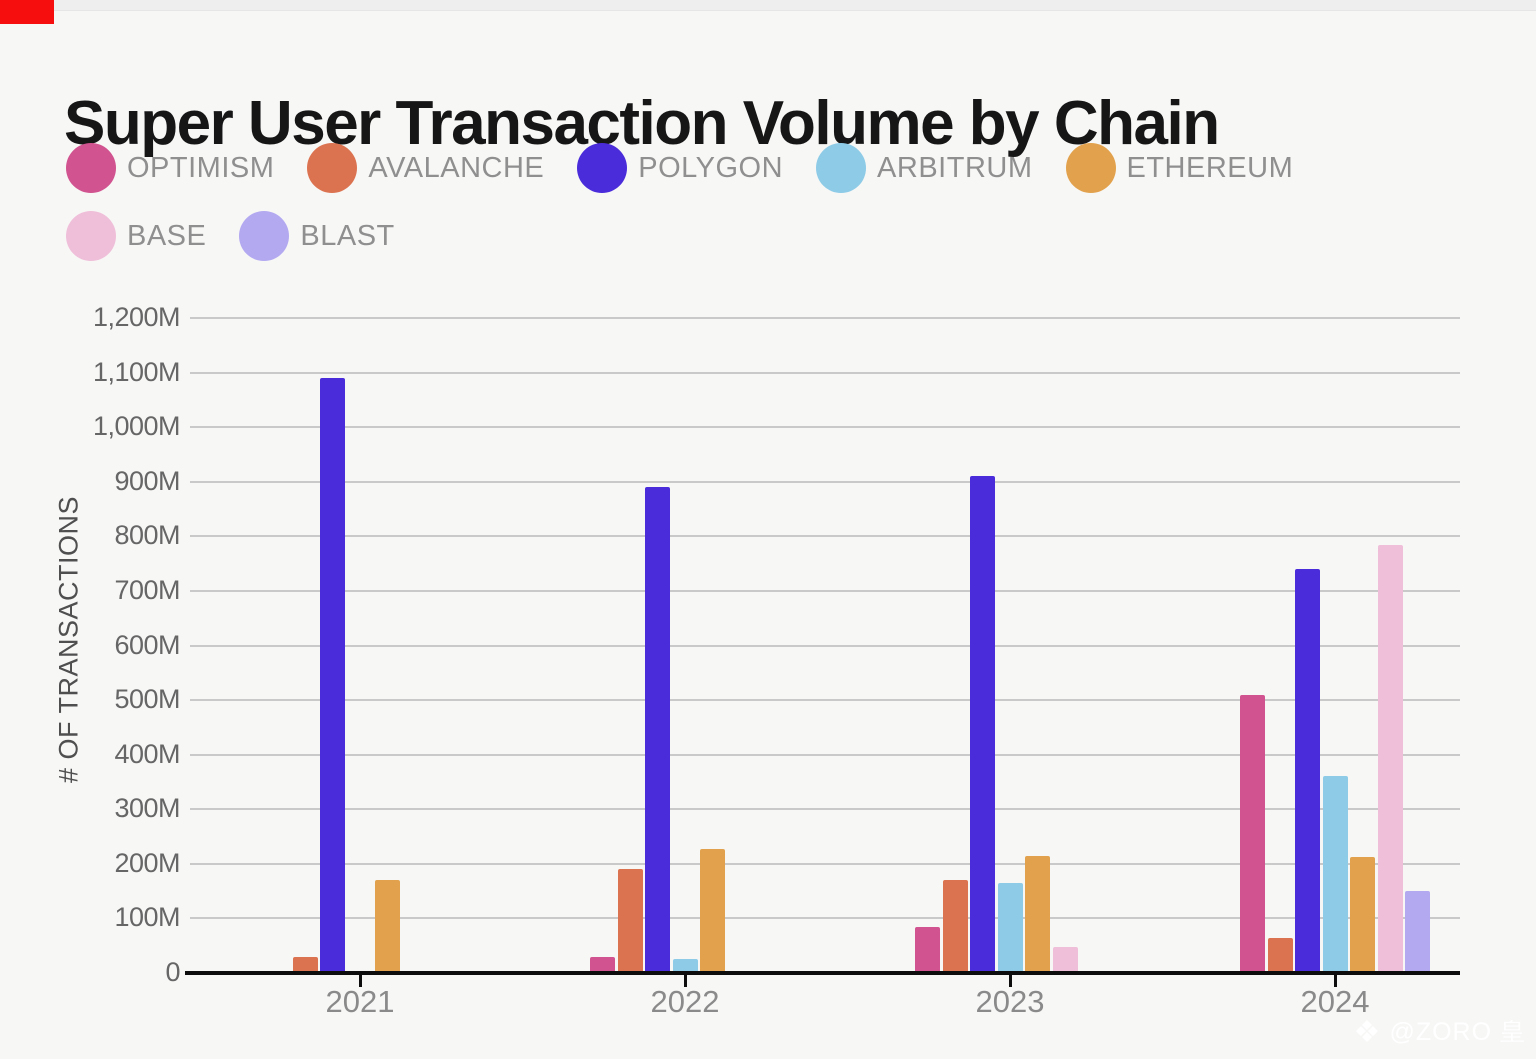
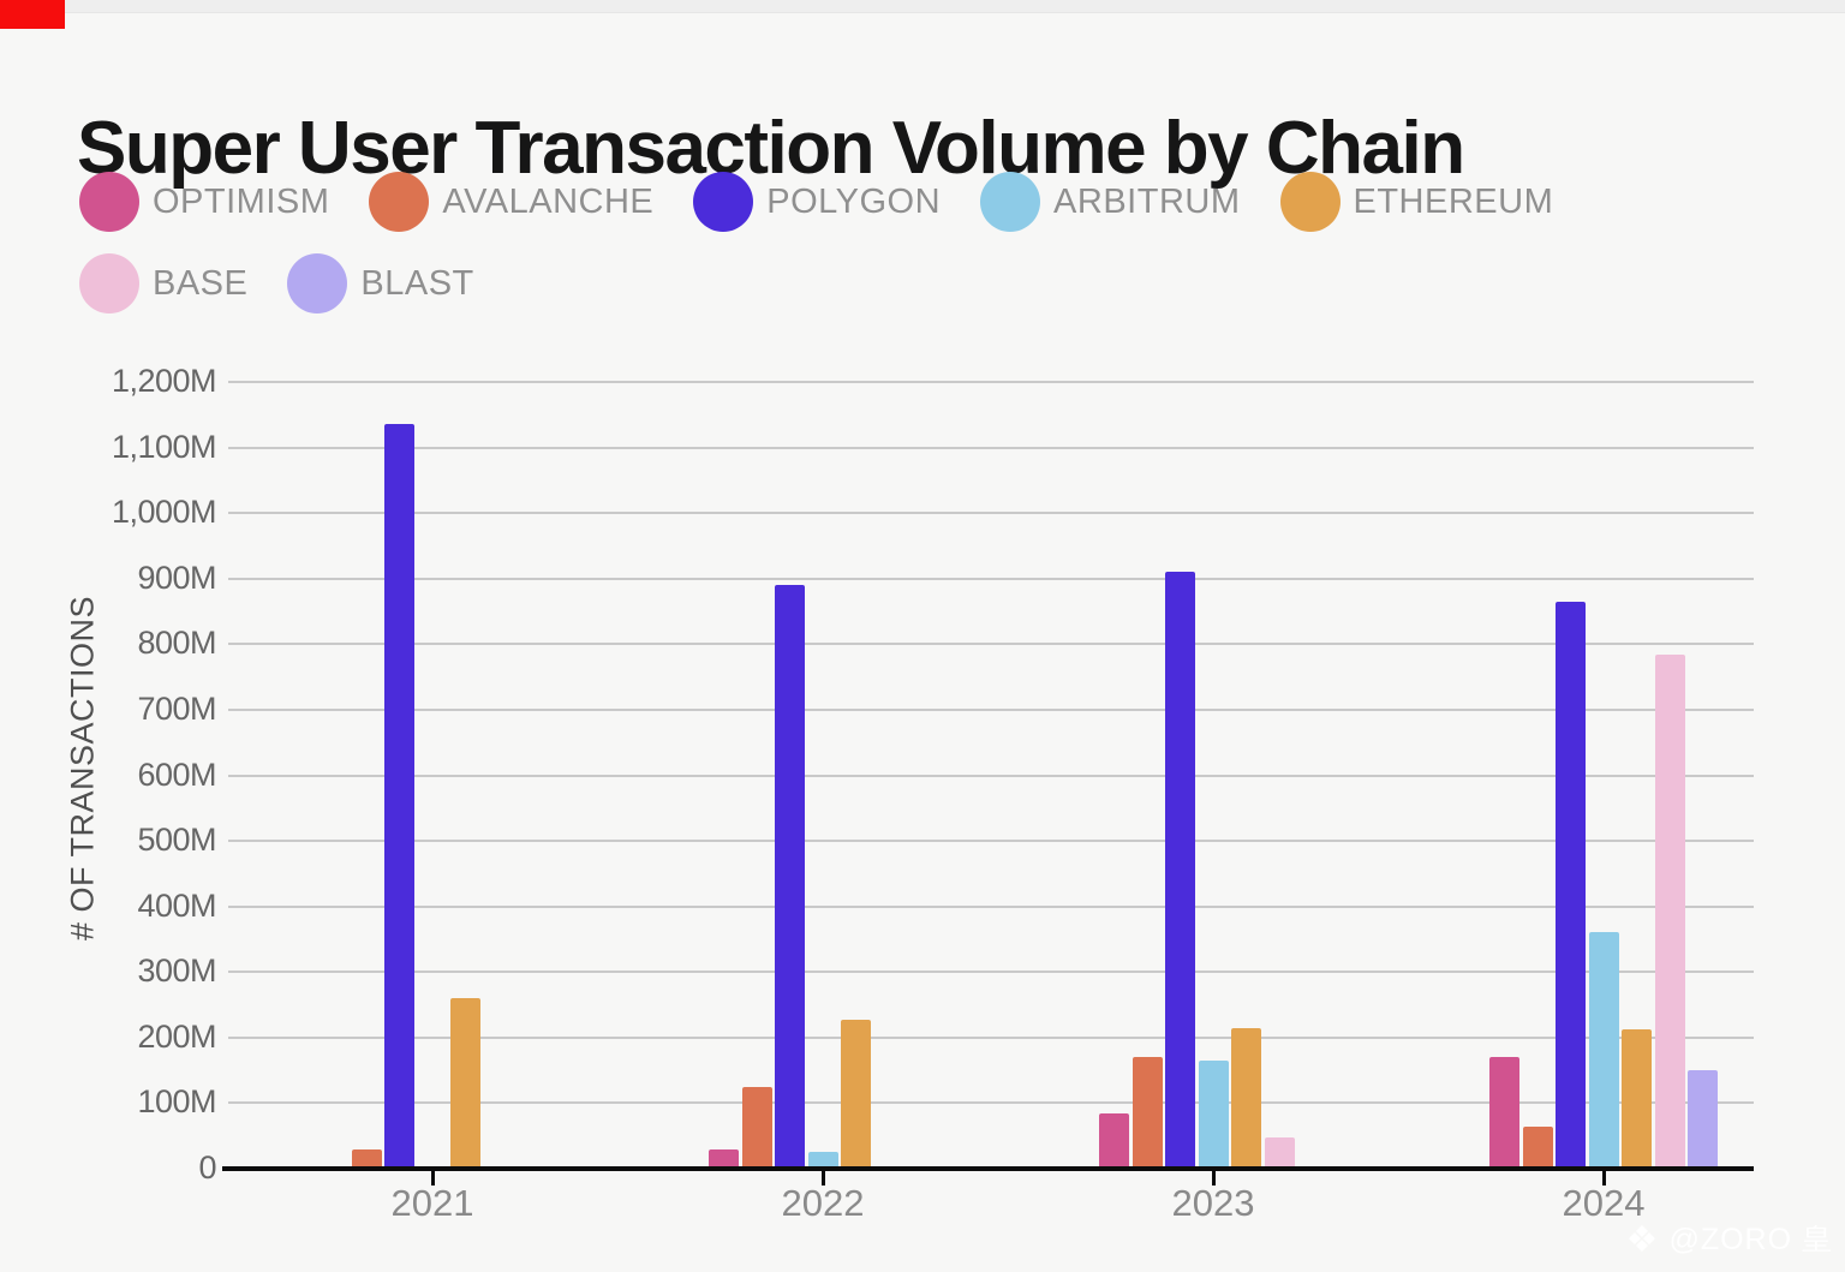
POLYGON/2021: 1090M -> 1140M
ETHEREUM/2021: 170M -> 260M
AVALANCHE/2022: 190M -> 120M
OPTIMISM/2024: 510M -> 170M
POLYGON/2024: 740M -> 860M
